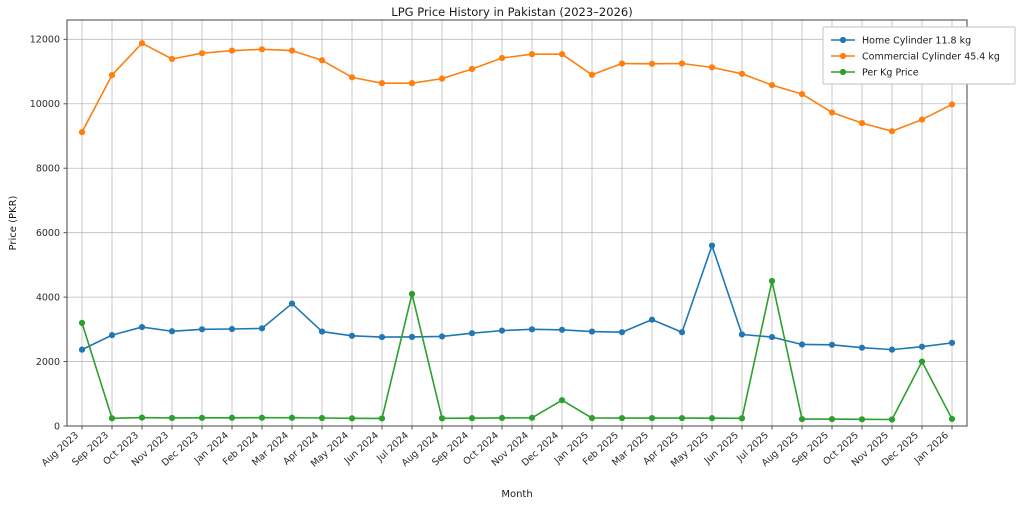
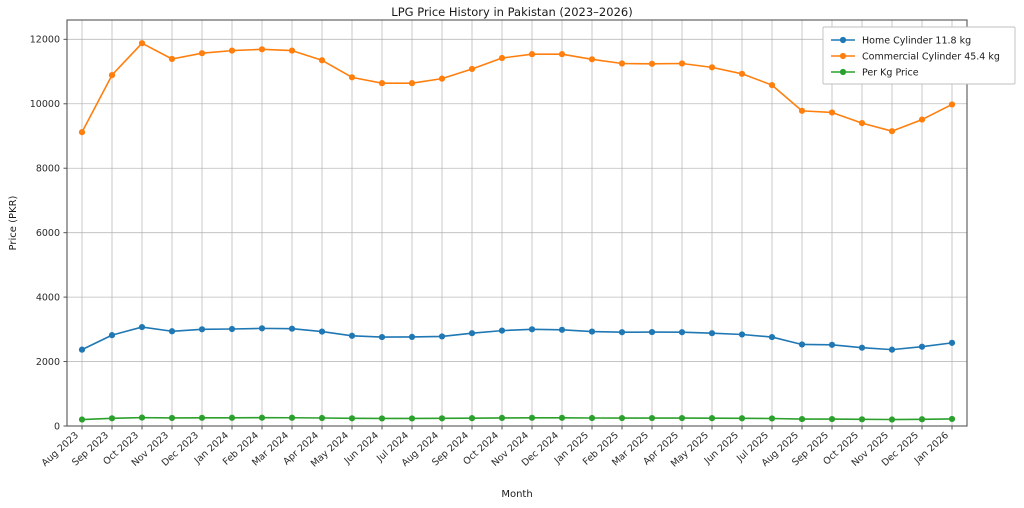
Per Kg Price/Aug 2023: 3200 -> 200
Home Cylinder 11.8 kg/Mar 2024: 3800 -> 3000
Per Kg Price/Jul 2024: 4100 -> 200
Per Kg Price/Dec 2024: 800 -> 300
Commercial Cylinder 45.4 kg/Jan 2025: 10900 -> 11400
Home Cylinder 11.8 kg/Mar 2025: 3300 -> 2900
Home Cylinder 11.8 kg/May 2025: 5600 -> 2900
Per Kg Price/Jul 2025: 4500 -> 200
Commercial Cylinder 45.4 kg/Aug 2025: 10300 -> 9800
Per Kg Price/Dec 2025: 2000 -> 200
